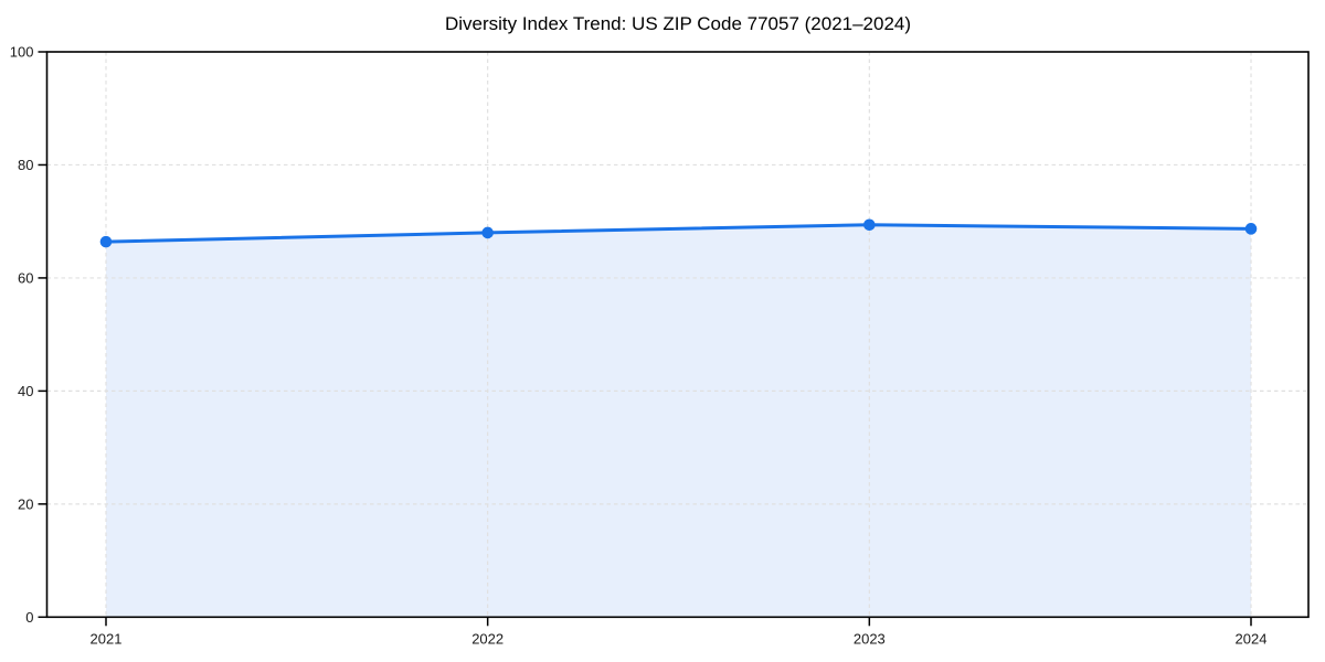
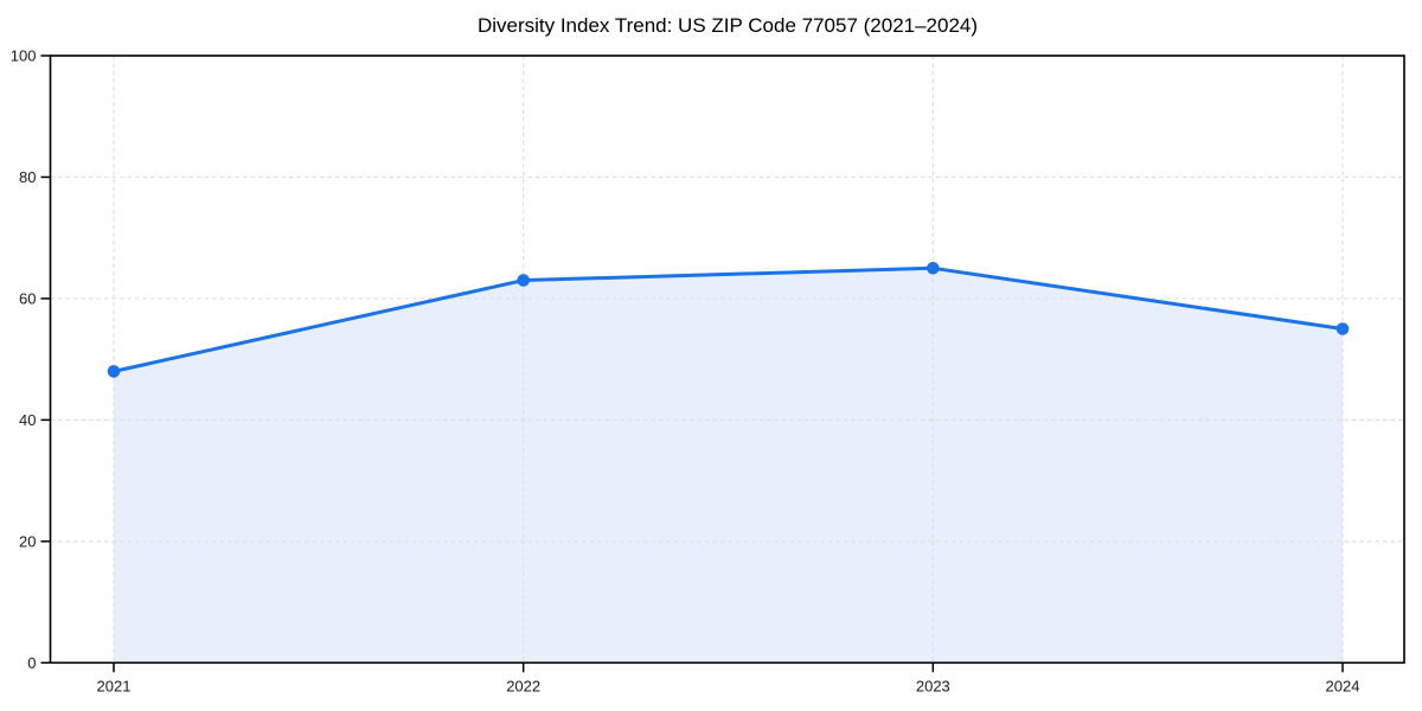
2021: 66 -> 48
2022: 68 -> 63
2023: 69 -> 65
2024: 69 -> 55
